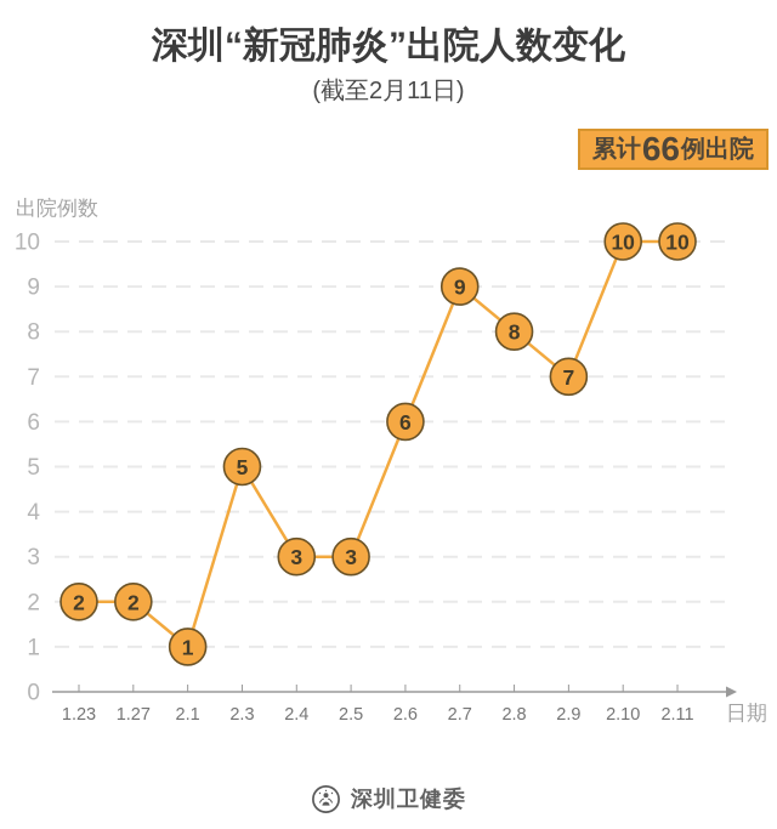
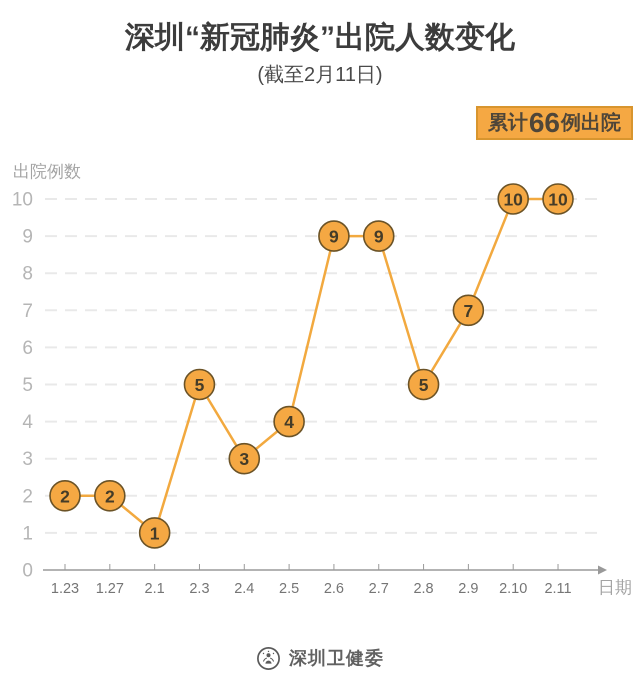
2.5: 3 -> 4
2.6: 6 -> 9
2.8: 8 -> 5
